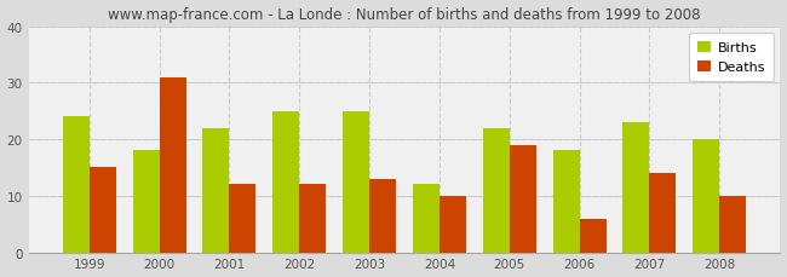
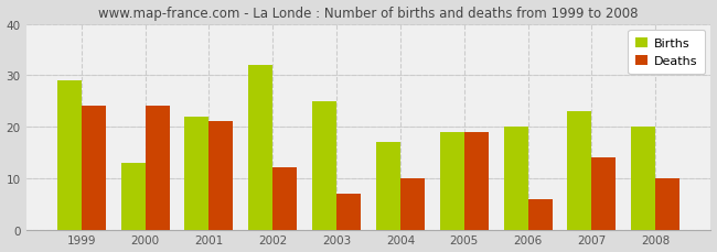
Births/1999: 24 -> 29
Deaths/1999: 15 -> 24
Births/2000: 18 -> 13
Deaths/2000: 31 -> 24
Deaths/2001: 12 -> 21
Births/2002: 25 -> 32
Deaths/2003: 13 -> 7
Births/2004: 12 -> 17
Births/2005: 22 -> 19
Births/2006: 18 -> 20
